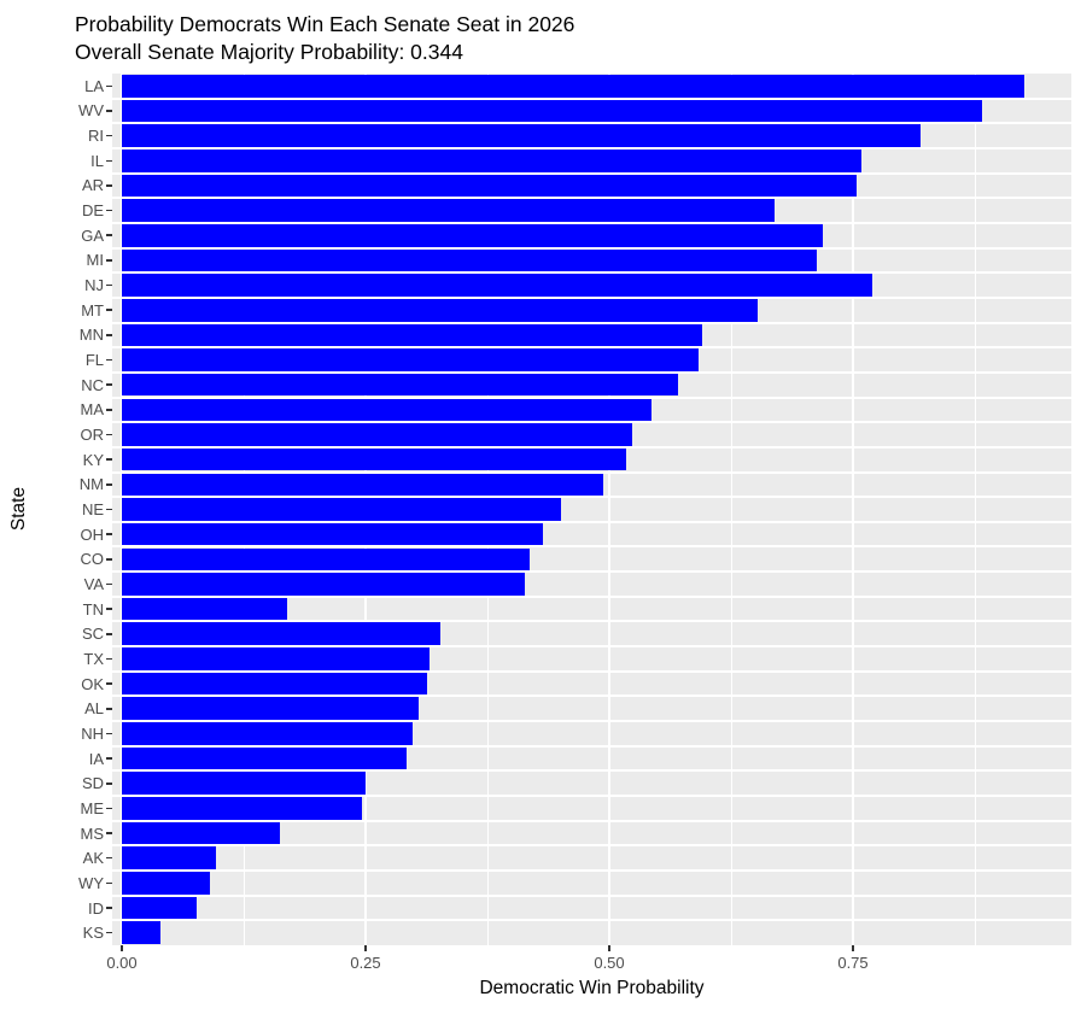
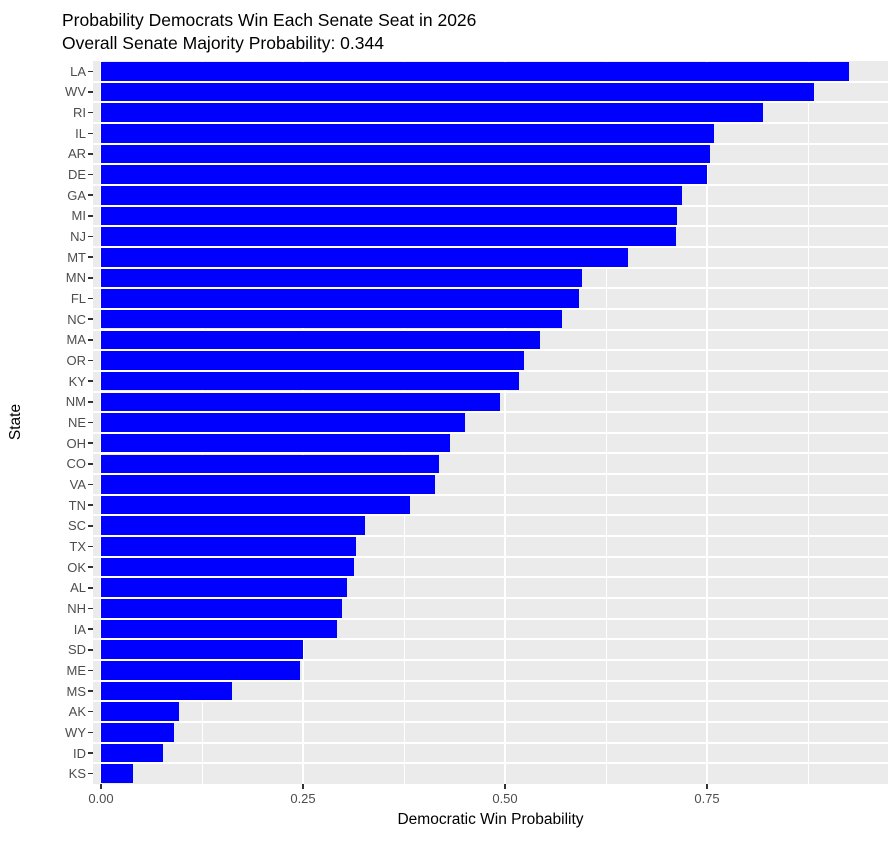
DE: 0.67 -> 0.75
NJ: 0.77 -> 0.71
TN: 0.17 -> 0.38
